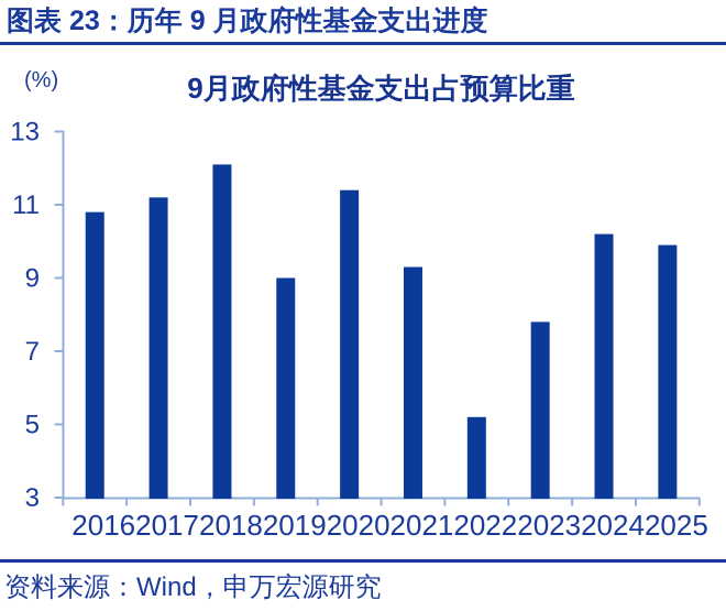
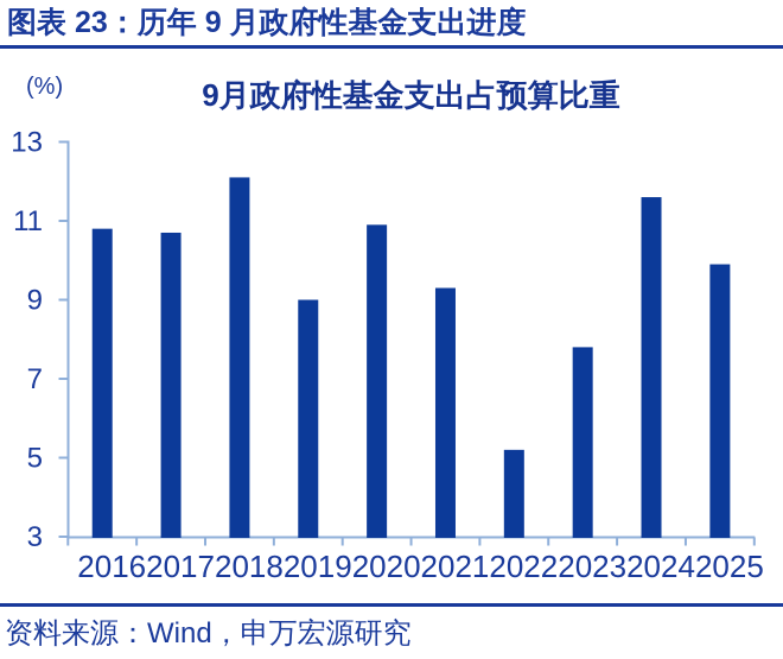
2017: 11.2 -> 10.7
2020: 11.4 -> 10.9
2024: 10.2 -> 11.6
